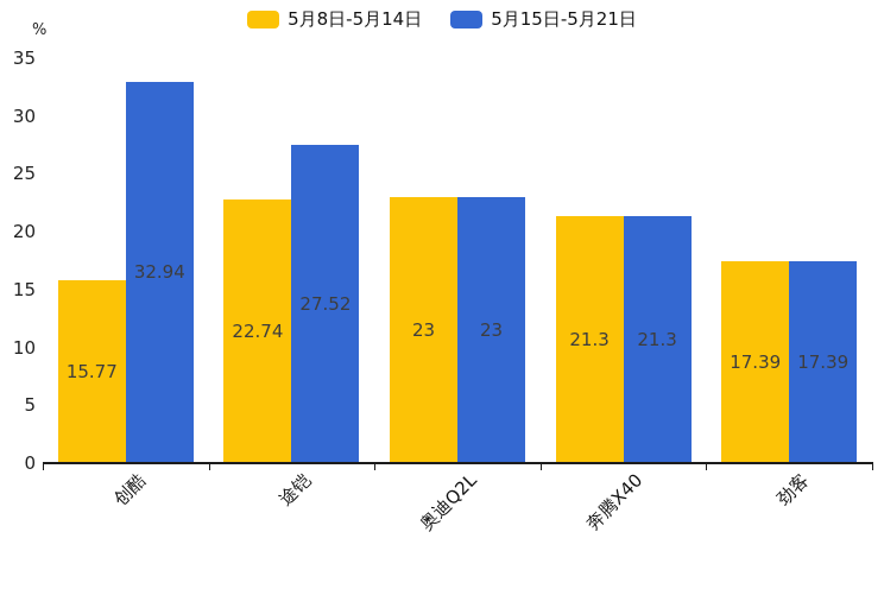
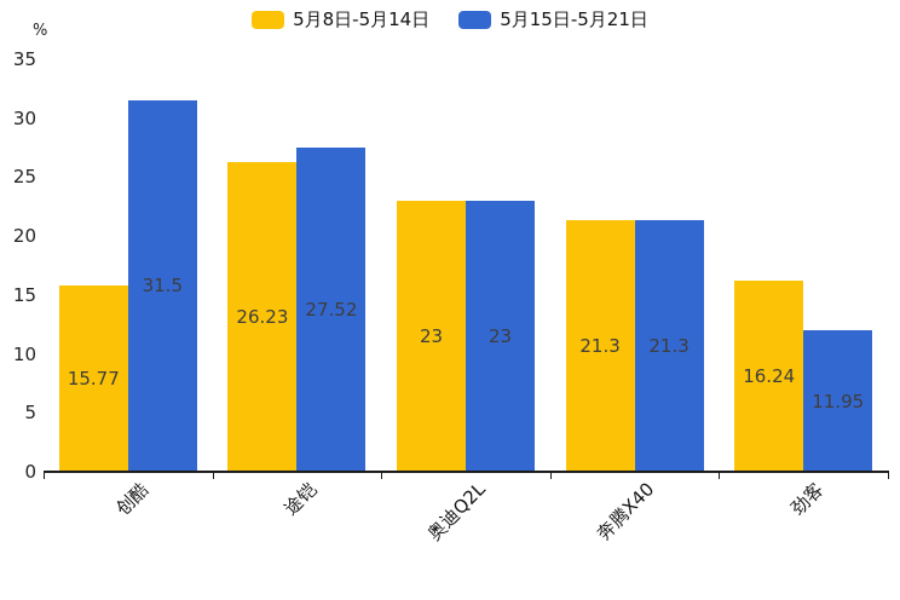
5月15日-5月21日/创酷: 32.94 -> 31.5
5月8日-5月14日/途铠: 22.74 -> 26.23
5月8日-5月14日/劲客: 17.39 -> 16.24
5月15日-5月21日/劲客: 17.39 -> 11.95
